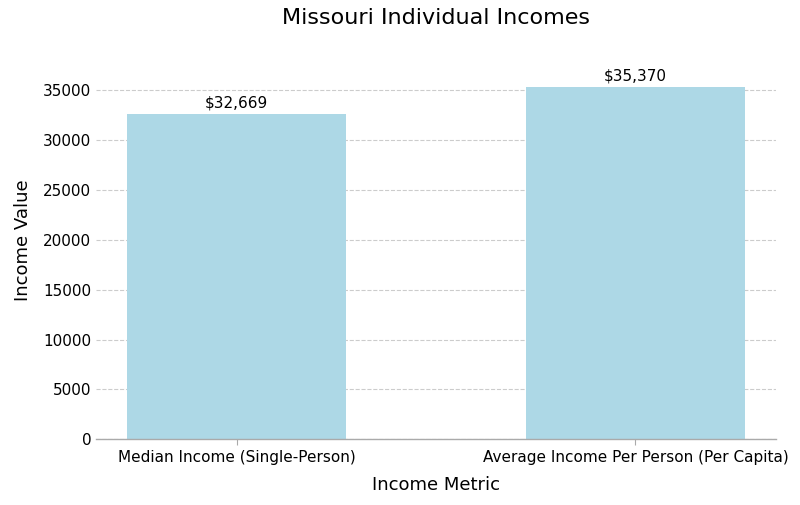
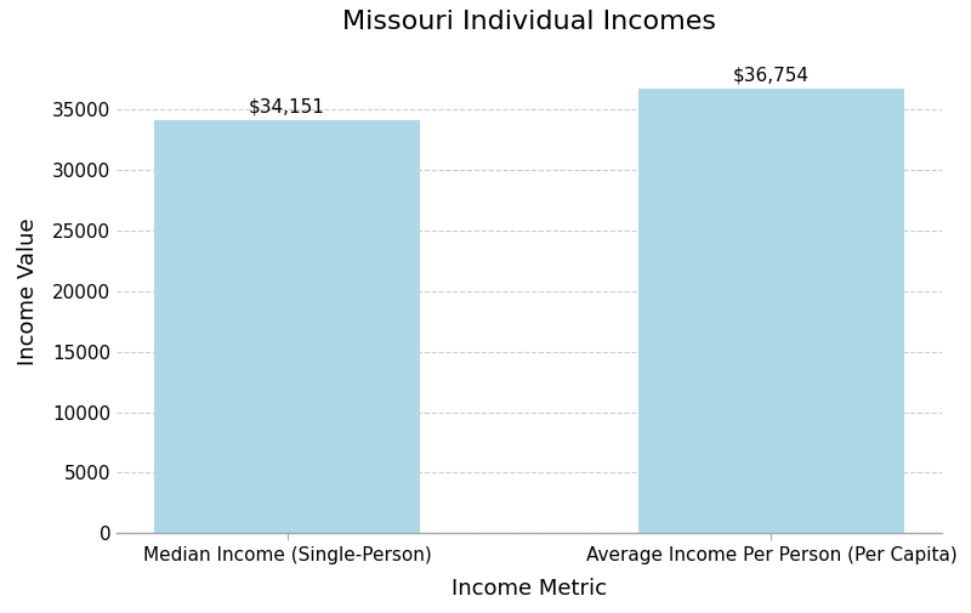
Median Income (Single-Person): $32,669 -> $34,151
Average Income Per Person (Per Capita): $35,370 -> $36,754
